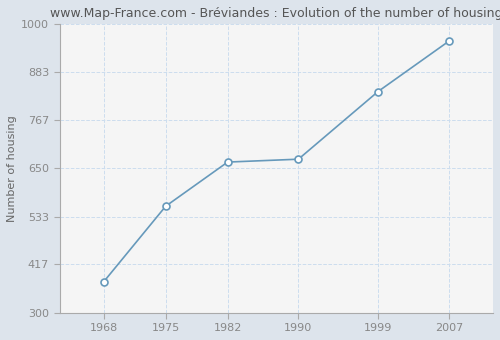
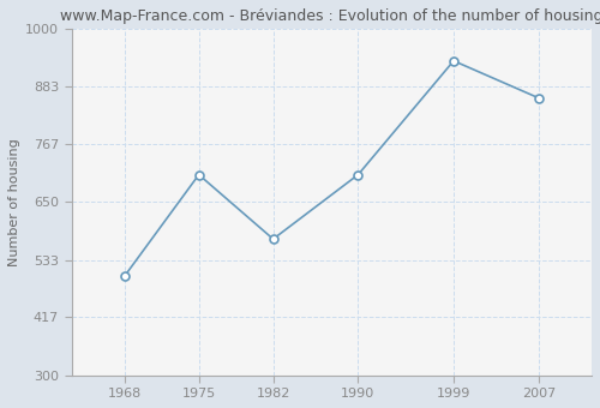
1968: 375 -> 500
1975: 558 -> 705
1982: 665 -> 575
1990: 672 -> 705
1999: 836 -> 935
2007: 958 -> 860
